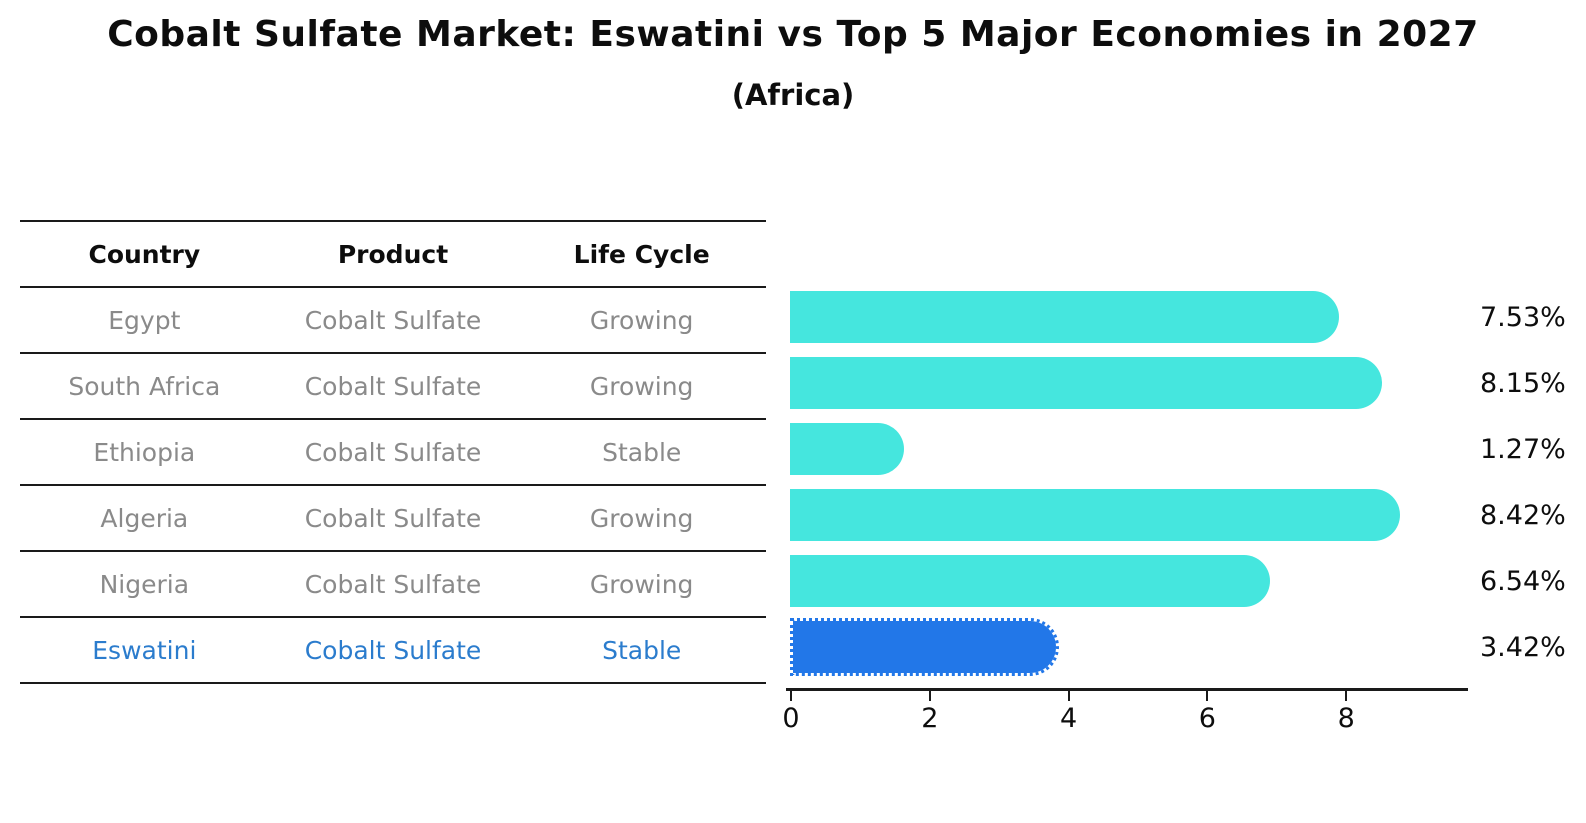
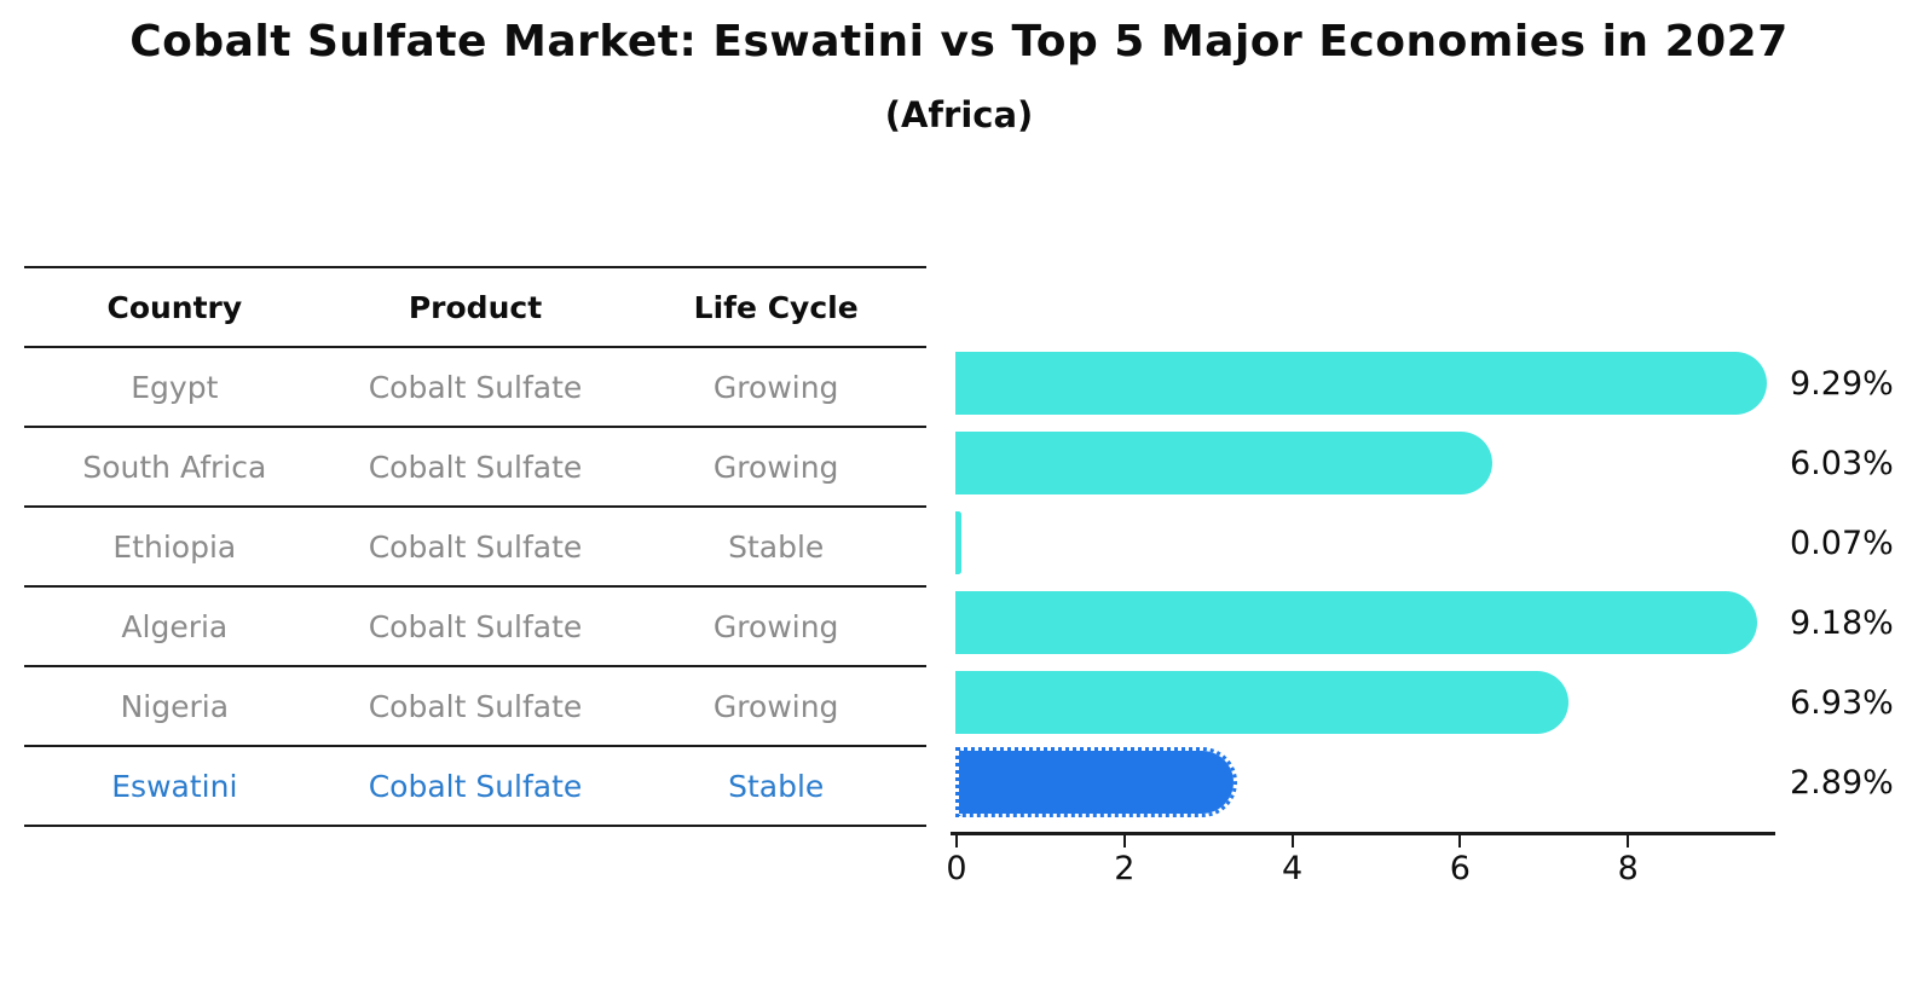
Egypt: 7.53% -> 9.29%
South Africa: 8.15% -> 6.03%
Ethiopia: 1.27% -> 0.07%
Algeria: 8.42% -> 9.18%
Nigeria: 6.54% -> 6.93%
Eswatini: 3.42% -> 2.89%
